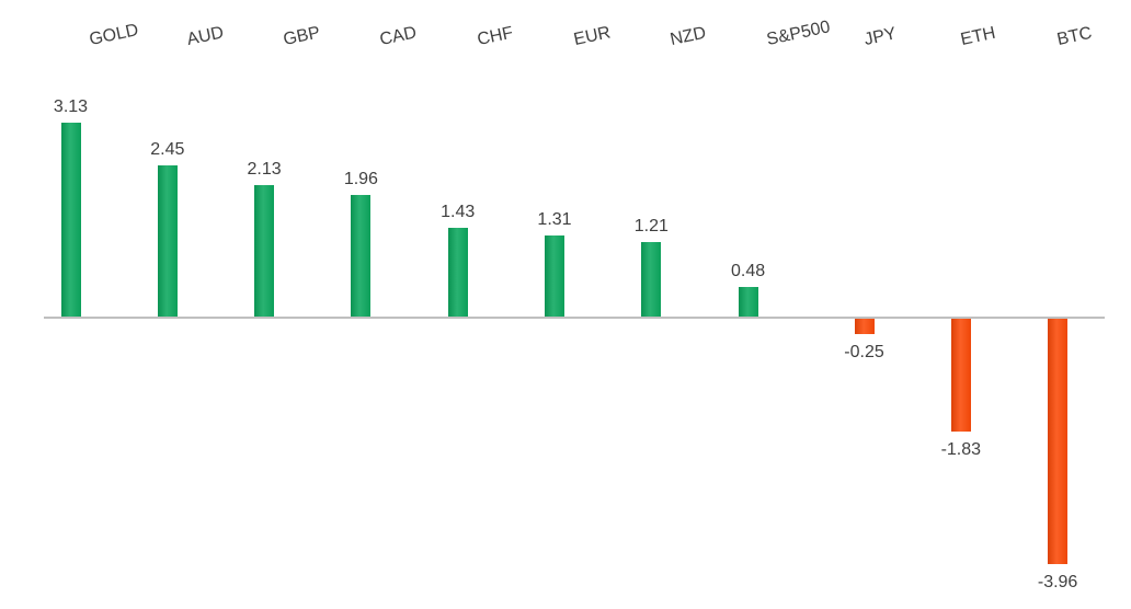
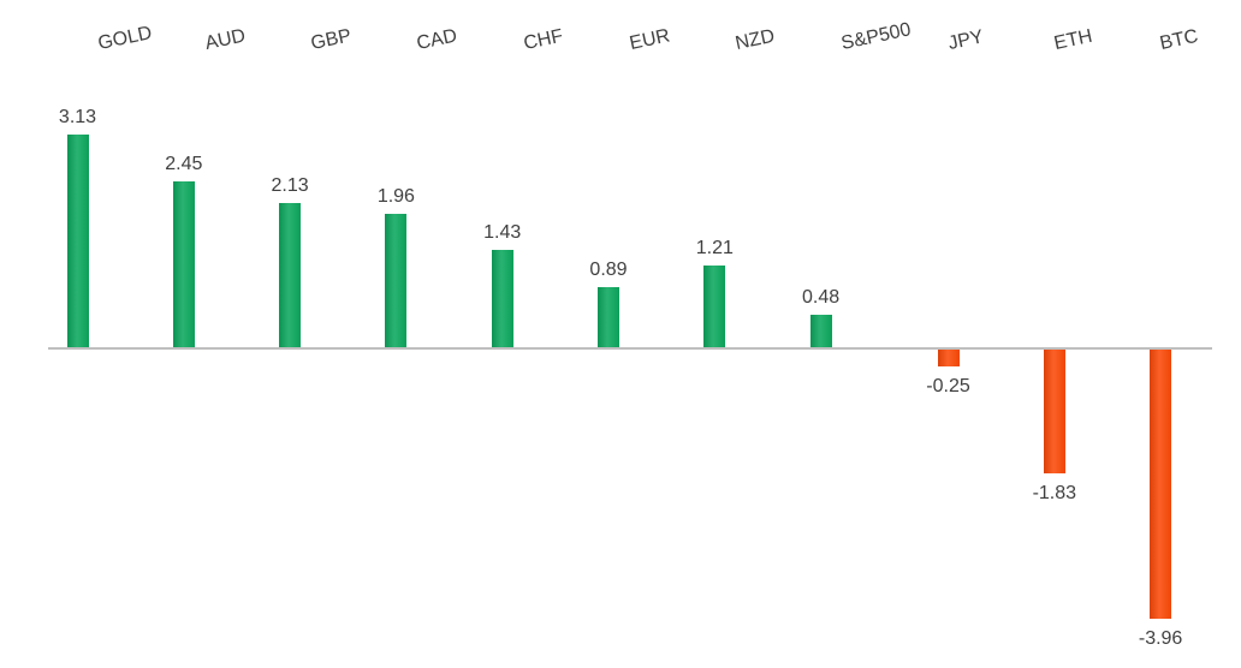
EUR: 1.31 -> 0.89
